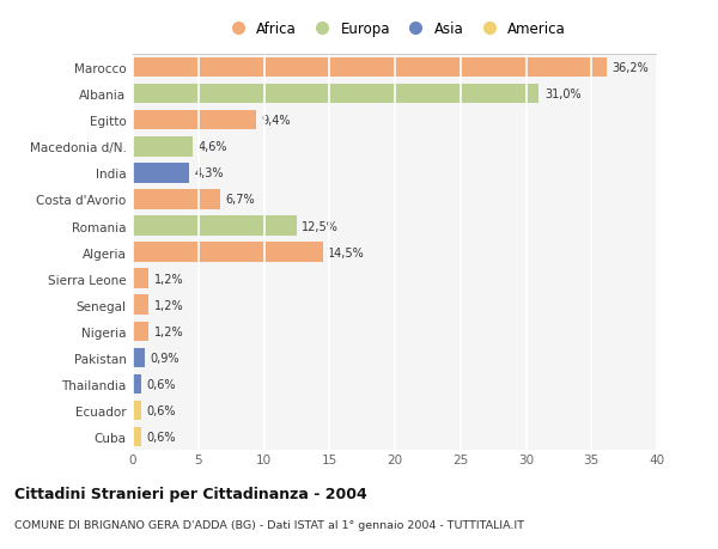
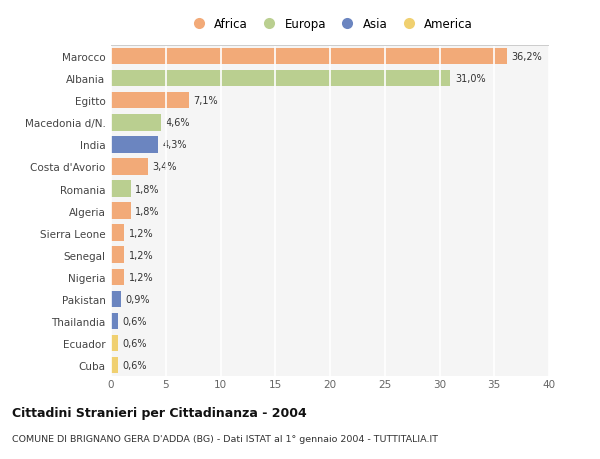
Egitto: 9,4% -> 7,1%
Costa d'Avorio: 6,7% -> 3,4%
Romania: 12,5% -> 1,8%
Algeria: 14,5% -> 1,8%
